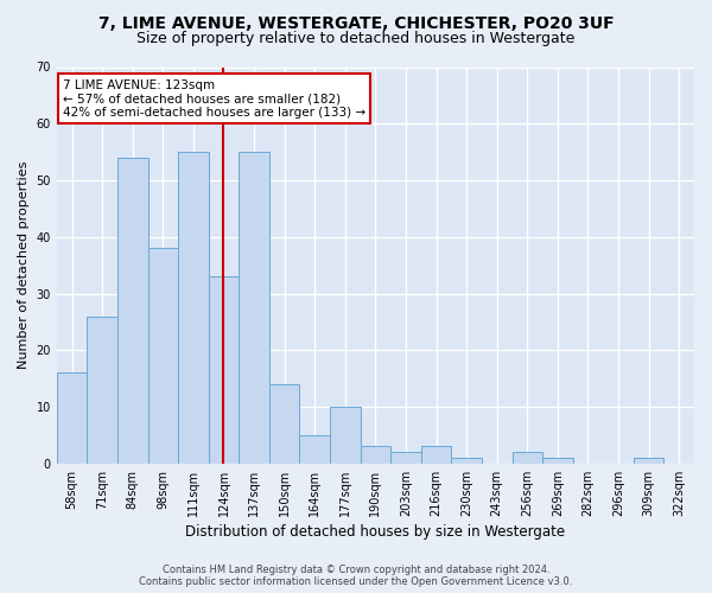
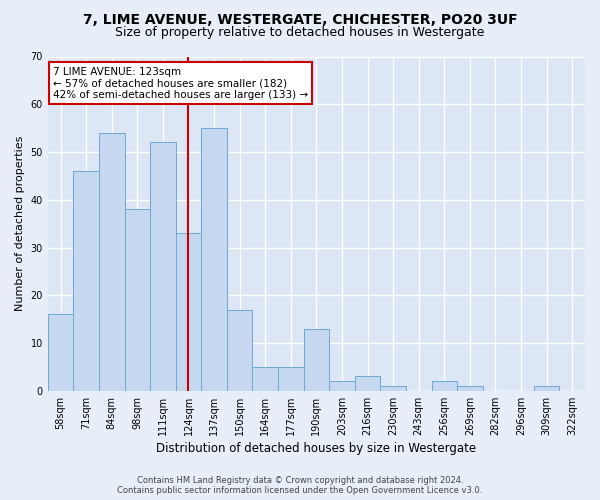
71sqm: 26 -> 46
111sqm: 55 -> 52
150sqm: 14 -> 17
177sqm: 10 -> 5
190sqm: 3 -> 13
